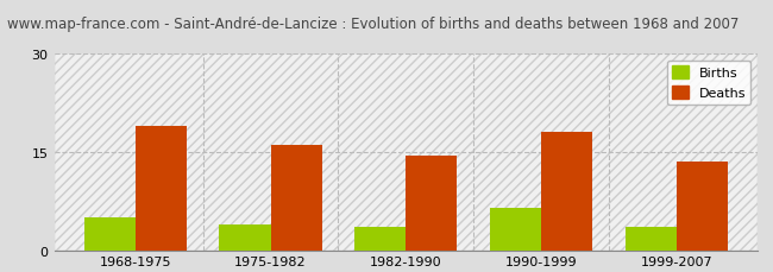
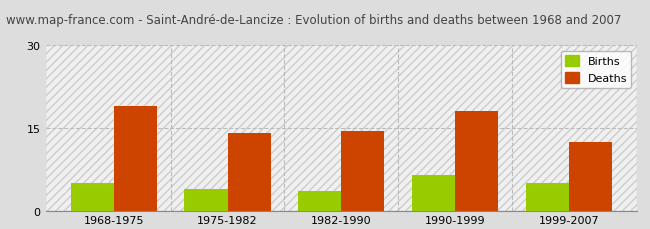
Deaths/1975-1982: 16.0 -> 14.0
Births/1999-2007: 3.5 -> 5.0
Deaths/1999-2007: 13.5 -> 12.4
